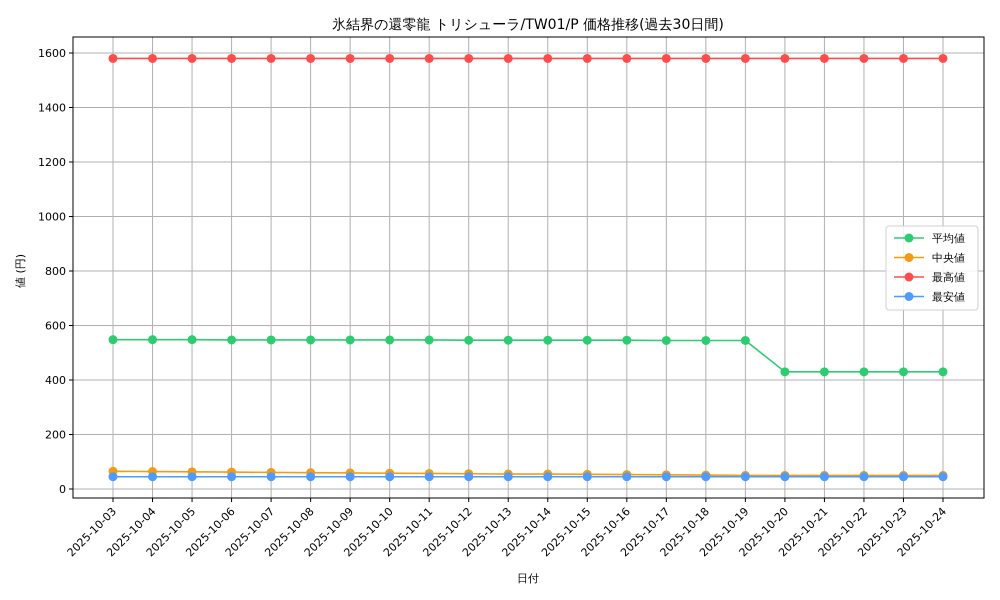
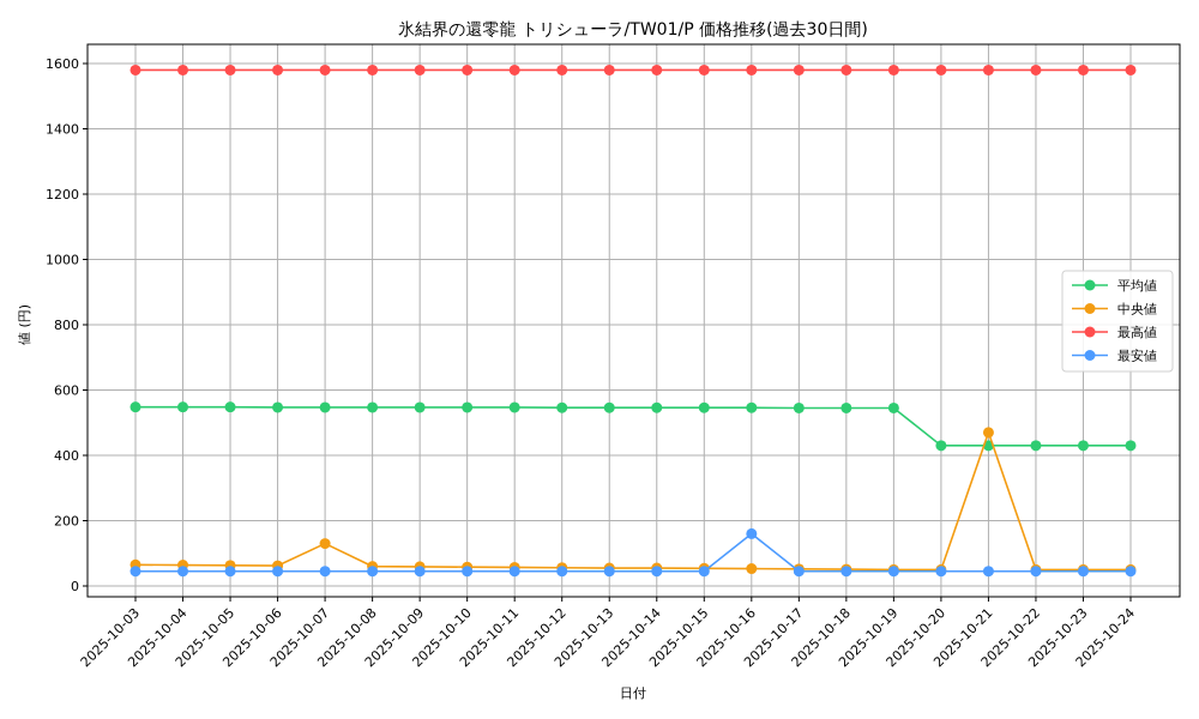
中央値/2025-10-07: 60 -> 130
最安値/2025-10-16: 40 -> 160
中央値/2025-10-21: 50 -> 470
